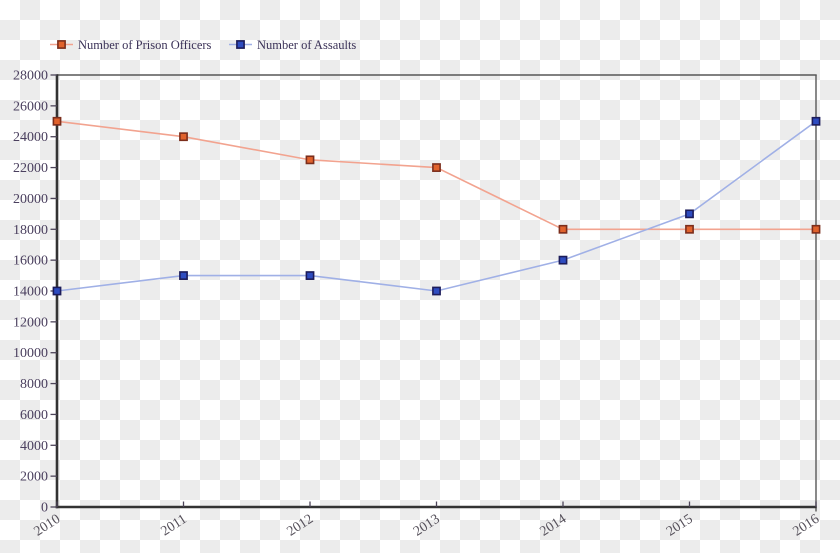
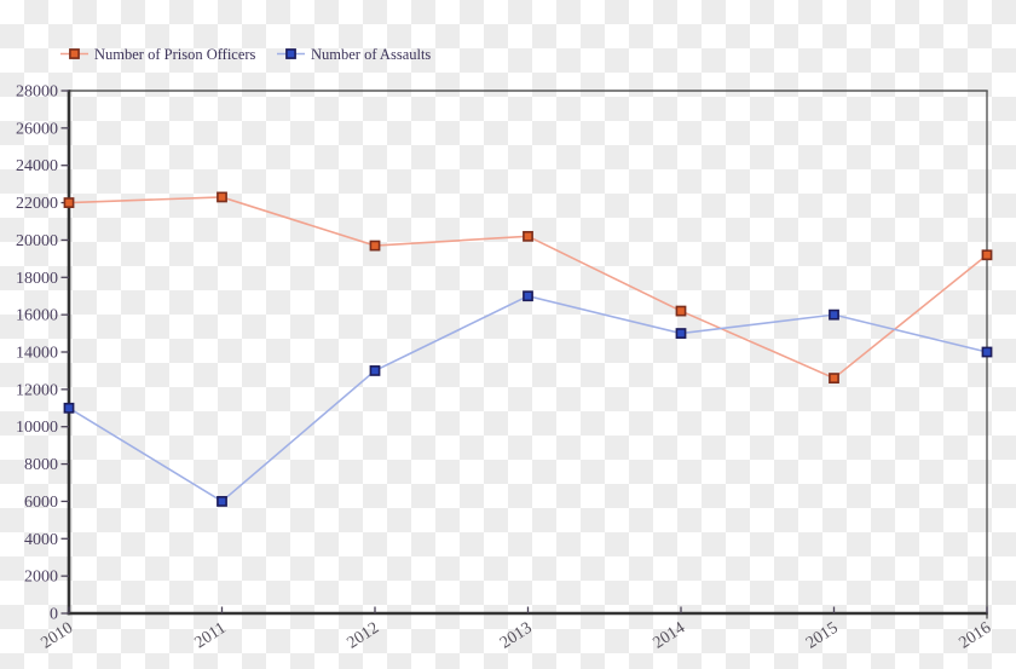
Number of Prison Officers/2010: 25000 -> 22000
Number of Assaults/2010: 14000 -> 11000
Number of Prison Officers/2011: 24000 -> 22300
Number of Assaults/2011: 15000 -> 6000
Number of Prison Officers/2012: 22500 -> 19700
Number of Assaults/2012: 15000 -> 13000
Number of Prison Officers/2013: 22000 -> 20200
Number of Assaults/2013: 14000 -> 17000
Number of Prison Officers/2014: 18000 -> 16200
Number of Assaults/2014: 16000 -> 15000
Number of Prison Officers/2015: 18000 -> 12600
Number of Assaults/2015: 19000 -> 16000
Number of Prison Officers/2016: 18000 -> 19200
Number of Assaults/2016: 25000 -> 14000
